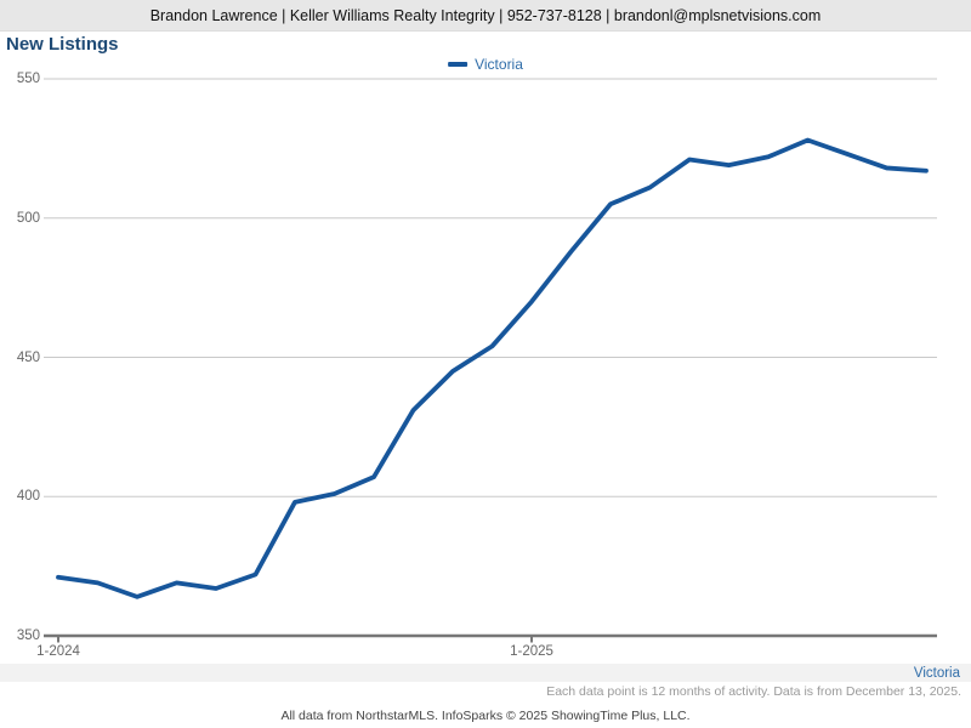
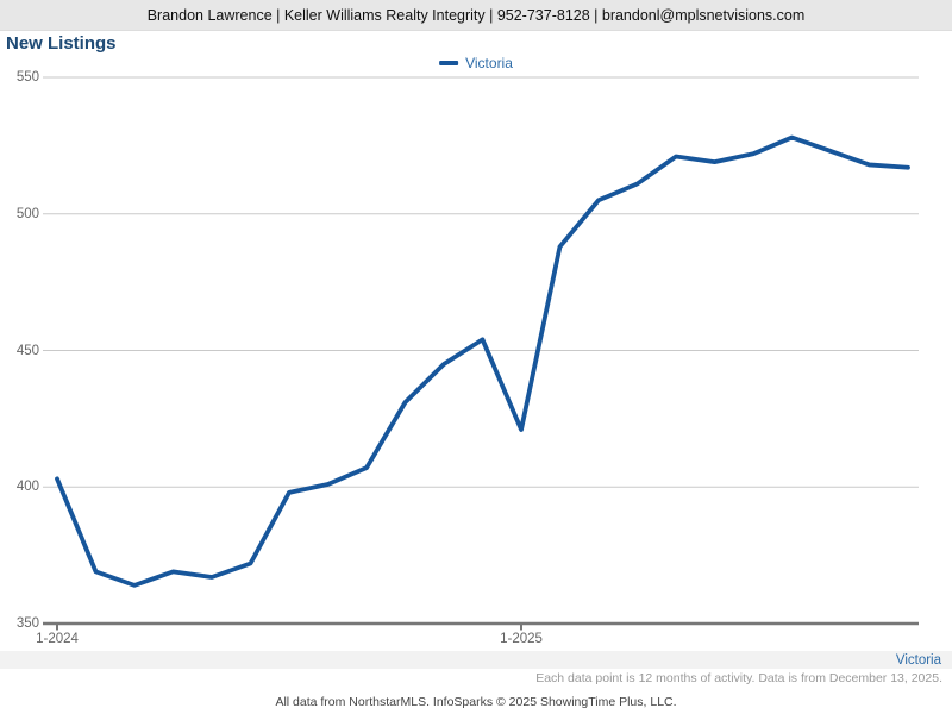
1-2024: 371 -> 403
1-2025: 470 -> 421
